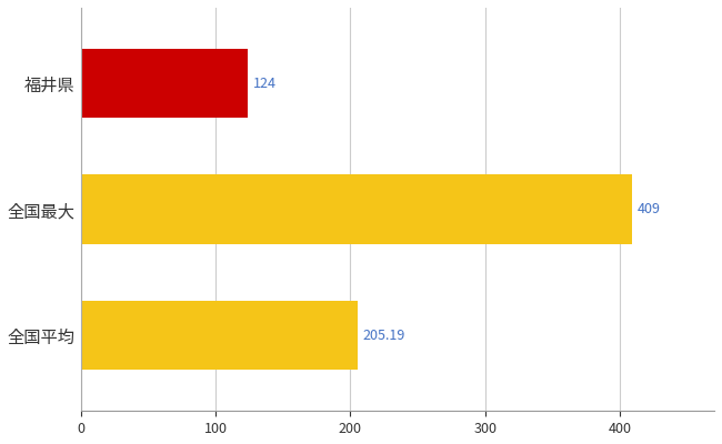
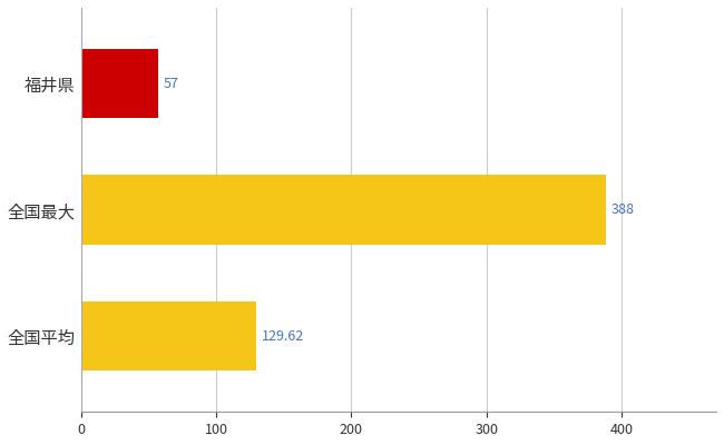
福井県: 124 -> 57
全国最大: 409 -> 388
全国平均: 205.19 -> 129.62
